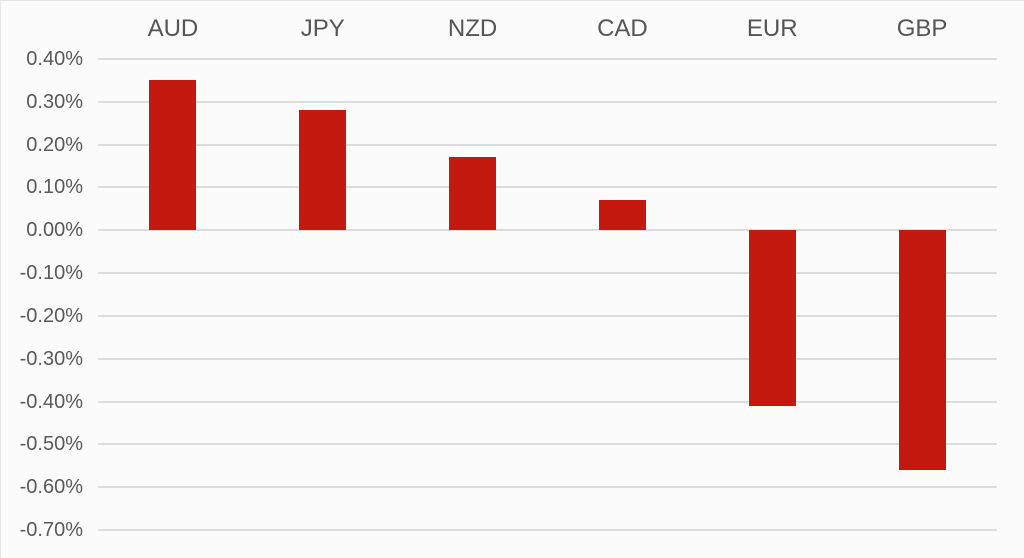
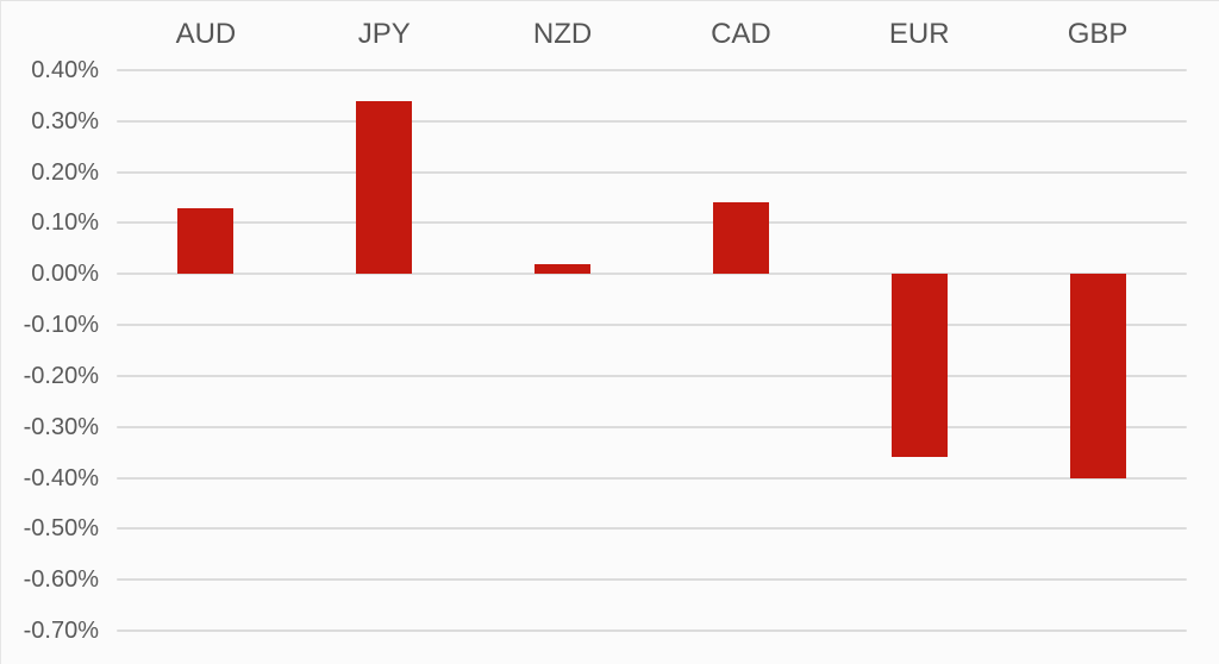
AUD: 0.35% -> 0.13%
JPY: 0.28% -> 0.34%
NZD: 0.17% -> 0.02%
CAD: 0.07% -> 0.14%
EUR: -0.41% -> -0.36%
GBP: -0.56% -> -0.40%
